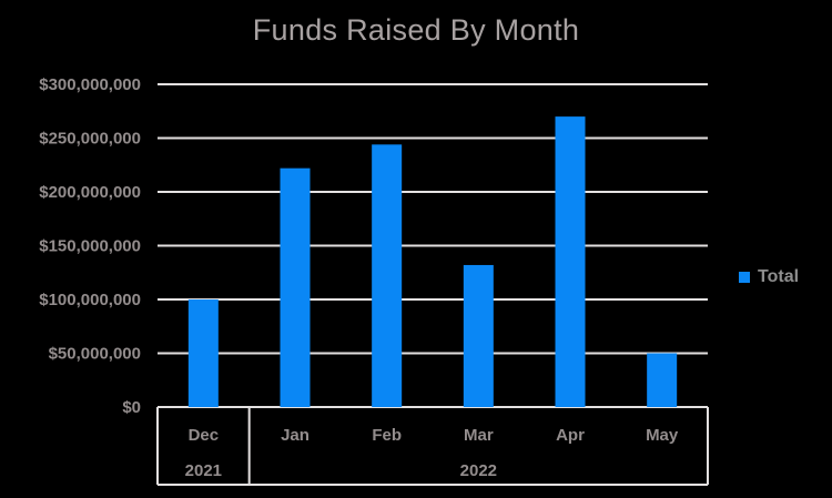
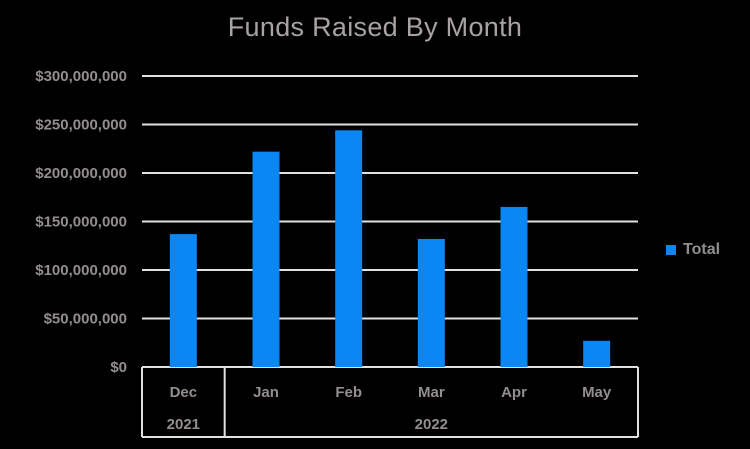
Dec: $100000000 -> $140000000
Apr: $270000000 -> $160000000
May: $50000000 -> $30000000
